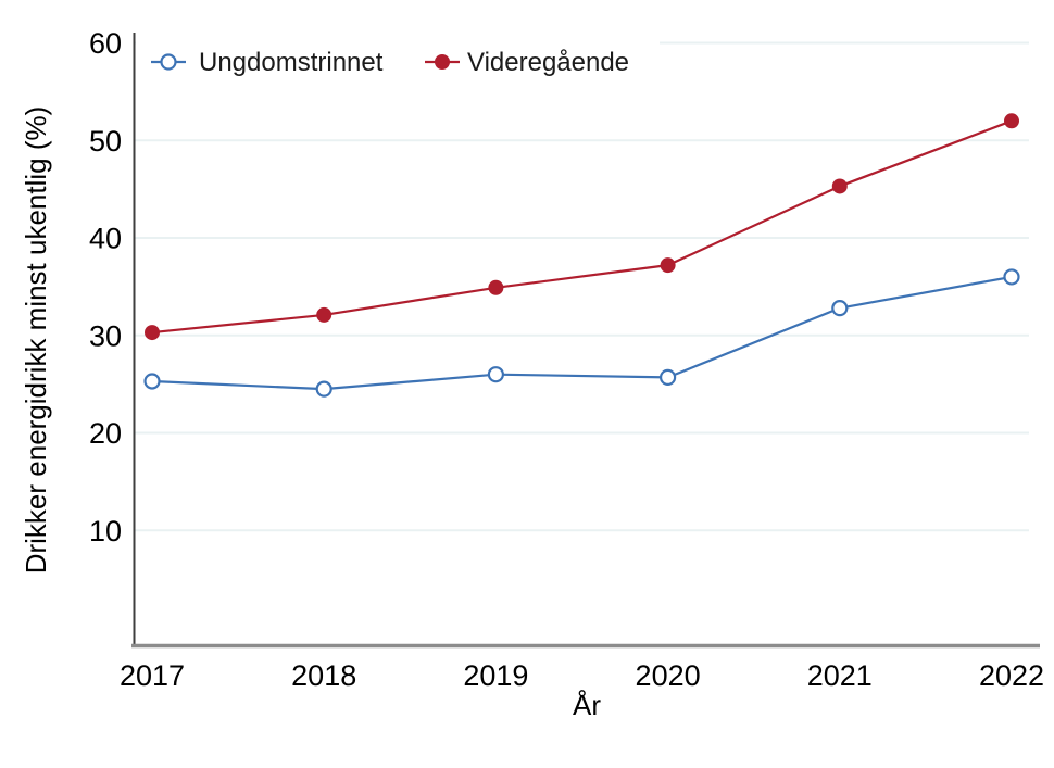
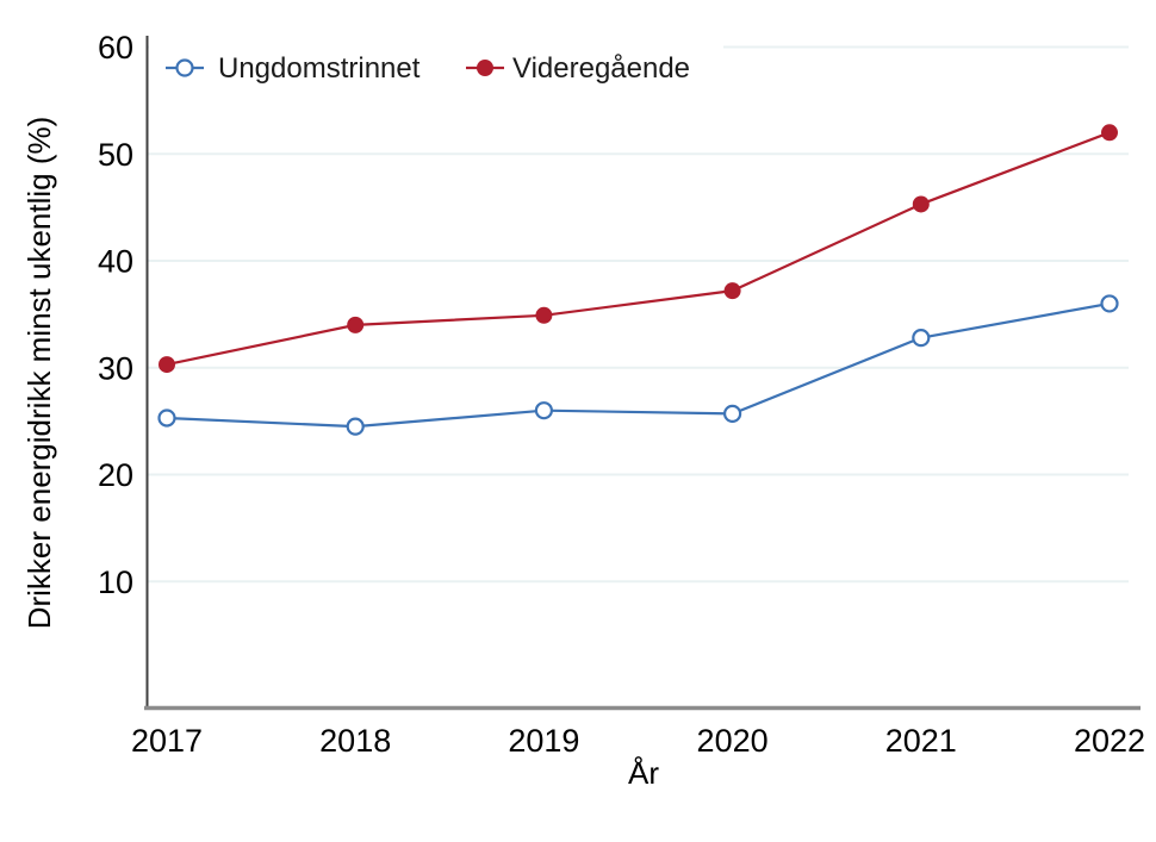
Videregående/2018: 32 -> 34
